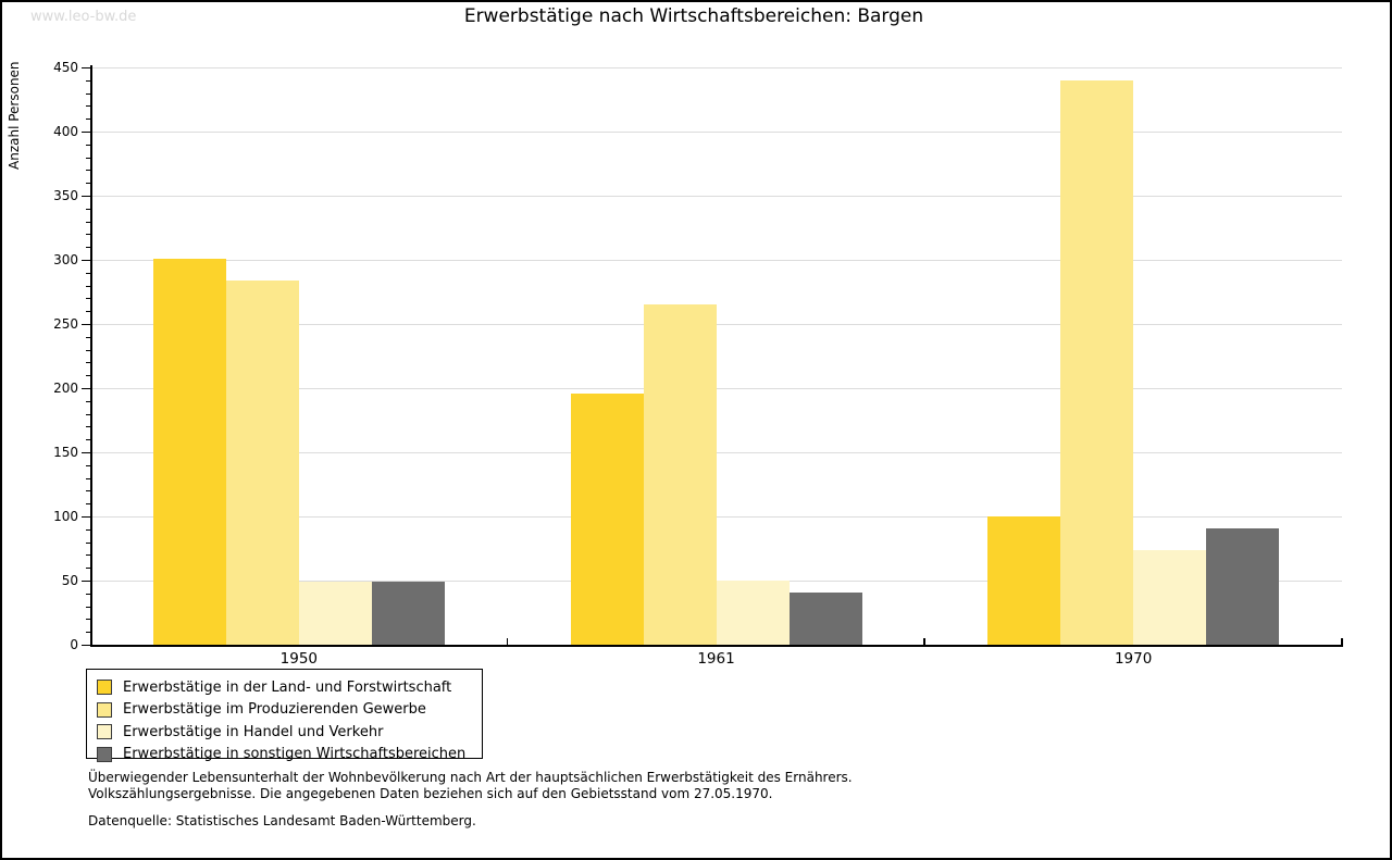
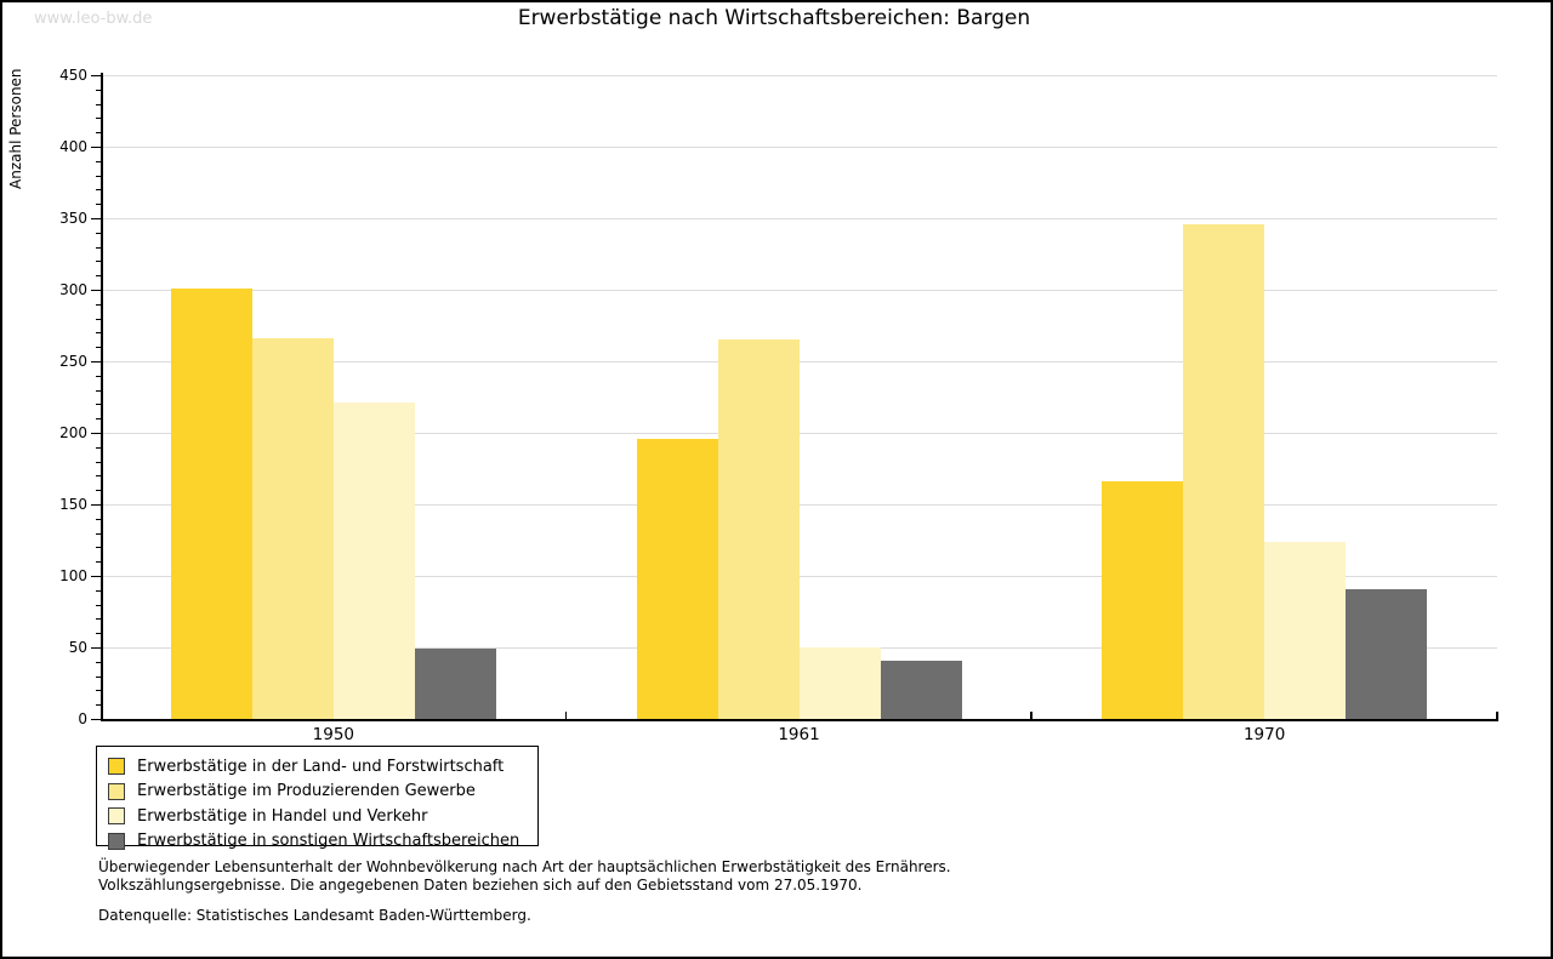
Erwerbstätige im Produzierenden Gewerbe/1950: 284 -> 266
Erwerbstätige in Handel und Verkehr/1950: 49 -> 221
Erwerbstätige in der Land- und Forstwirtschaft/1970: 100 -> 166
Erwerbstätige im Produzierenden Gewerbe/1970: 440 -> 346
Erwerbstätige in Handel und Verkehr/1970: 74 -> 124
